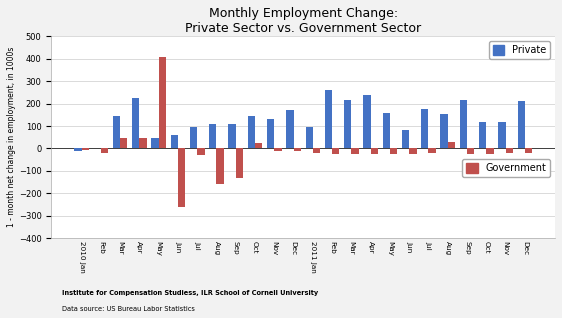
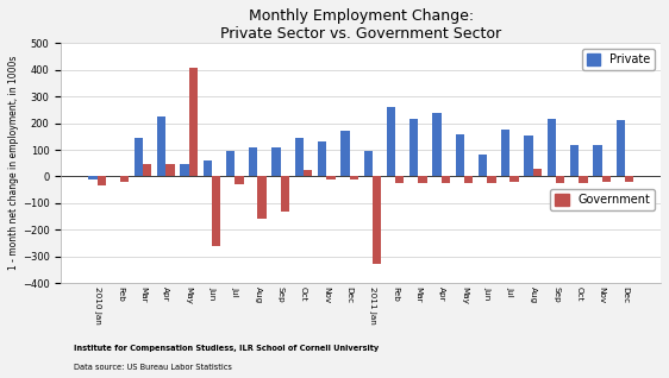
Government/2010 Jan: -5 -> -35
Government/2011 Jan: -20 -> -325
